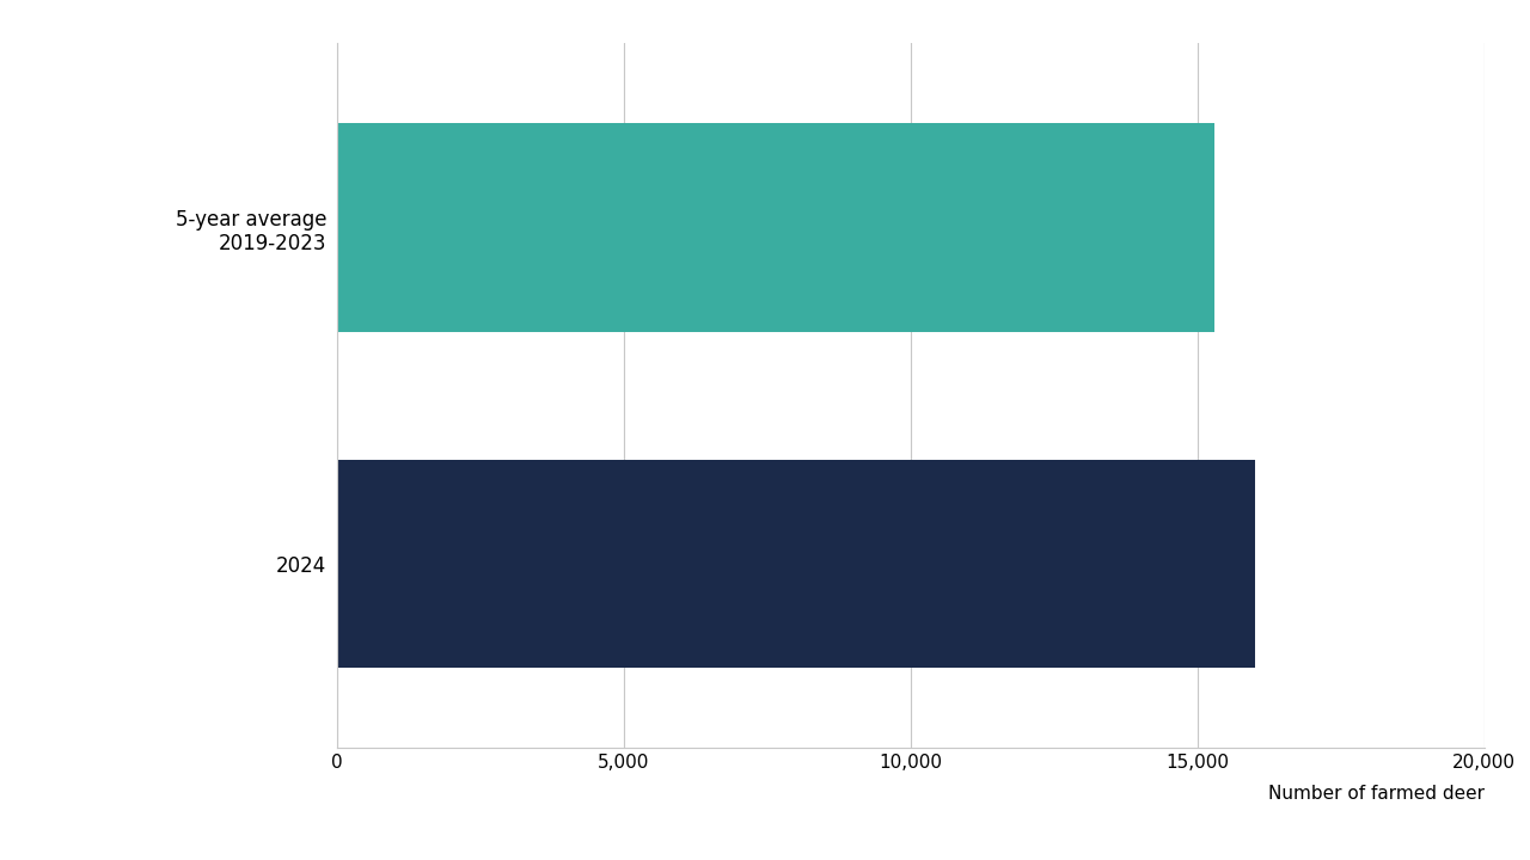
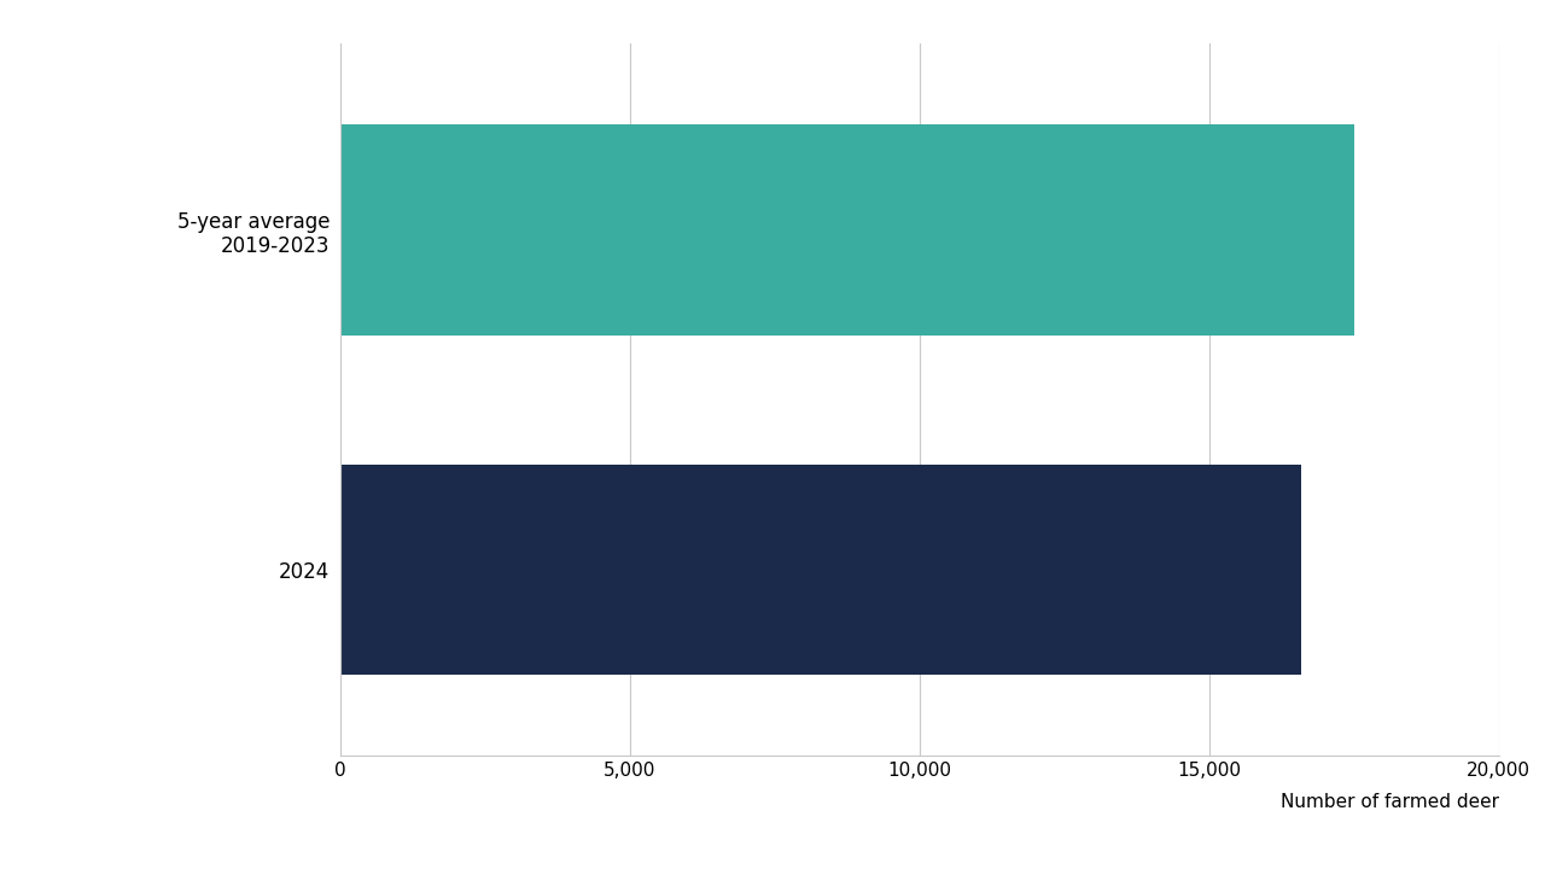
5-year average 2019-2023: 15,300 -> 17,500
2024: 16,000 -> 16,600
